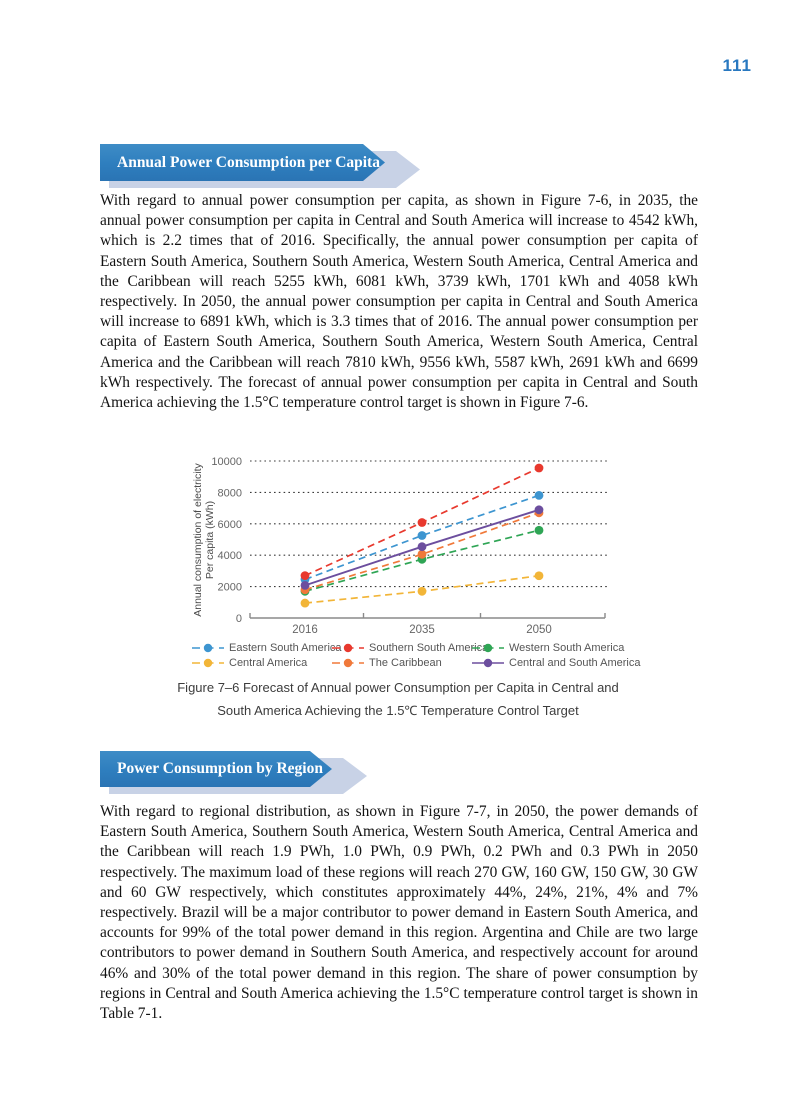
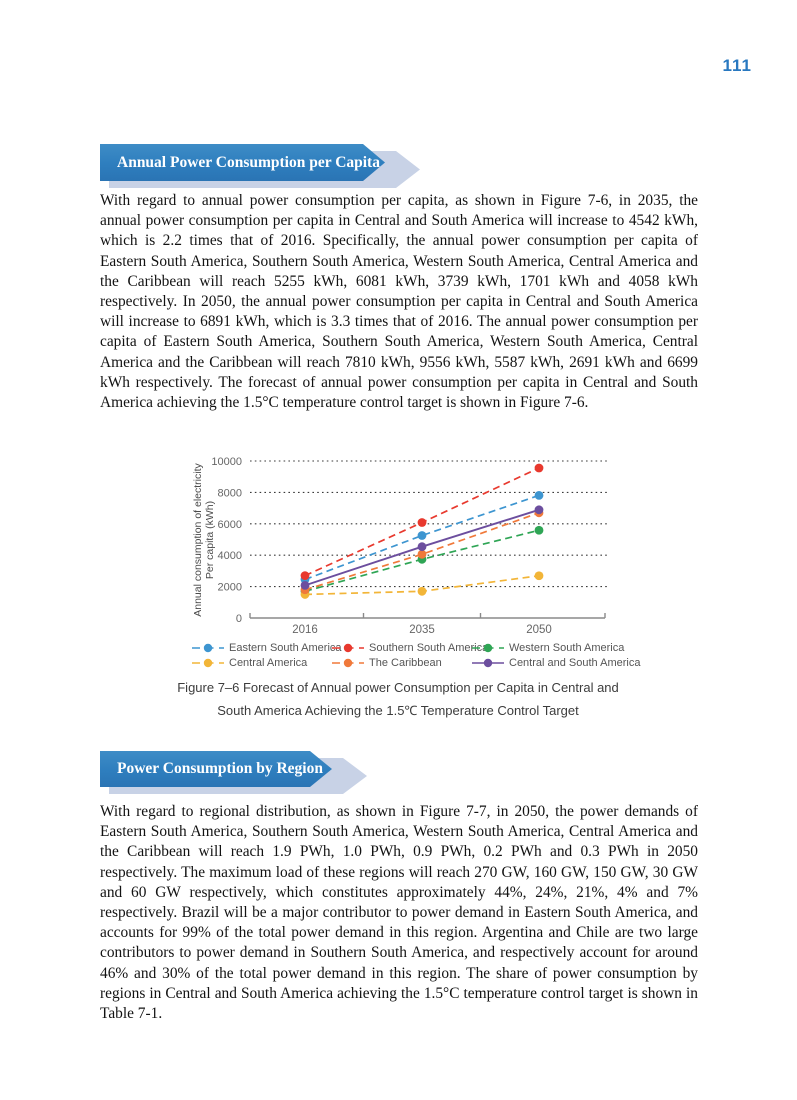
Central America/2016: 1000 -> 1500
